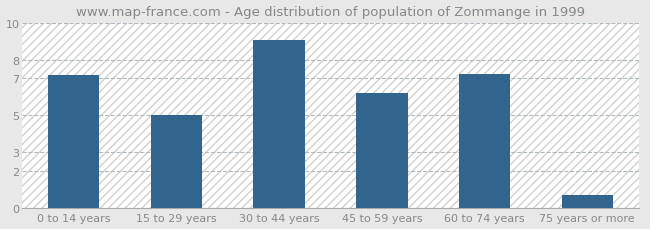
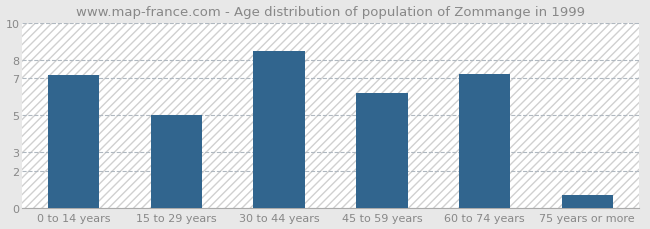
30 to 44 years: 9.1 -> 8.5
